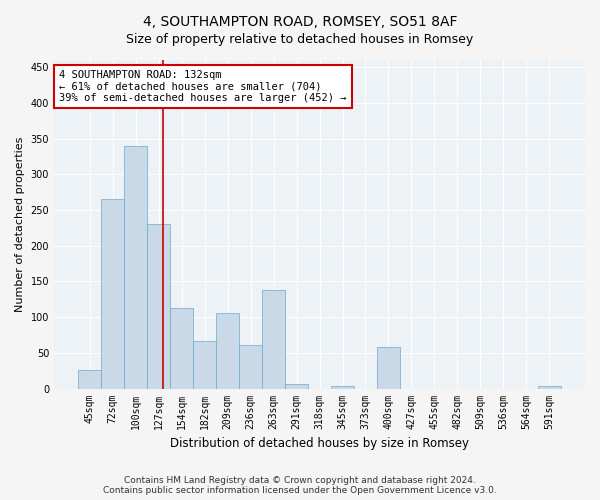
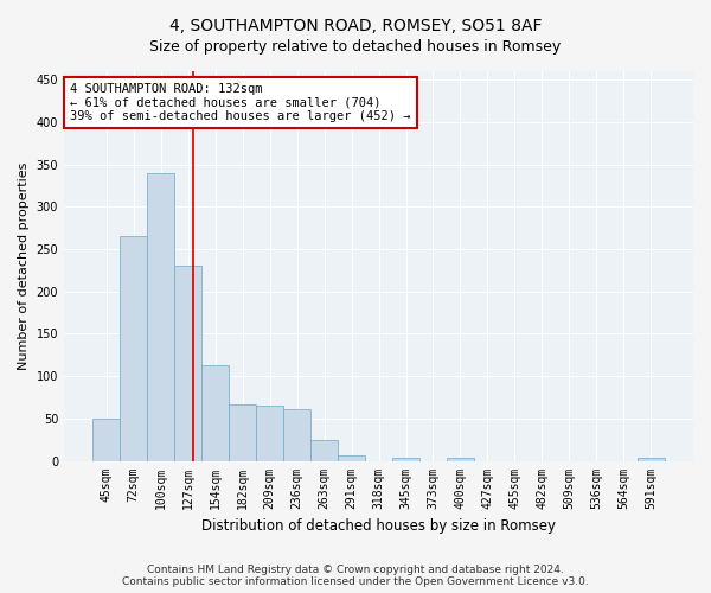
45sqm: 26 -> 50
209sqm: 106 -> 65
263sqm: 138 -> 24
400sqm: 58 -> 3
